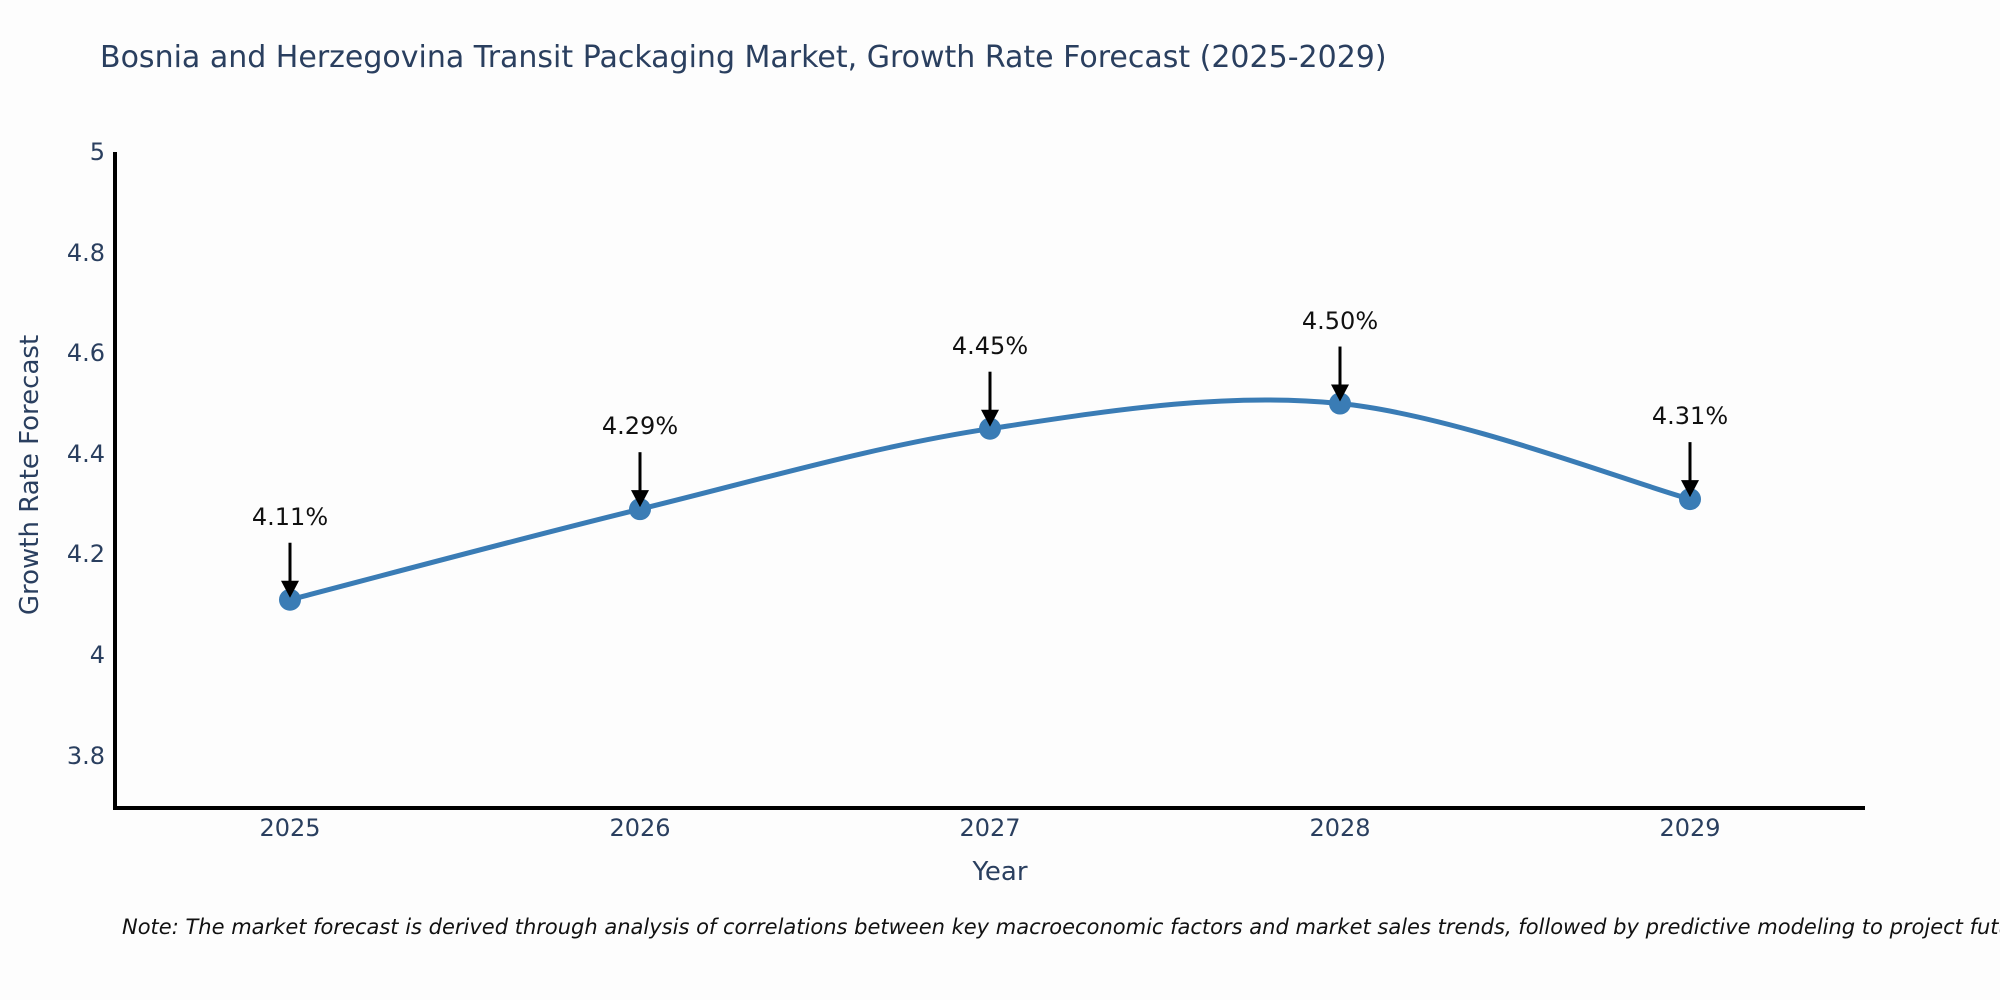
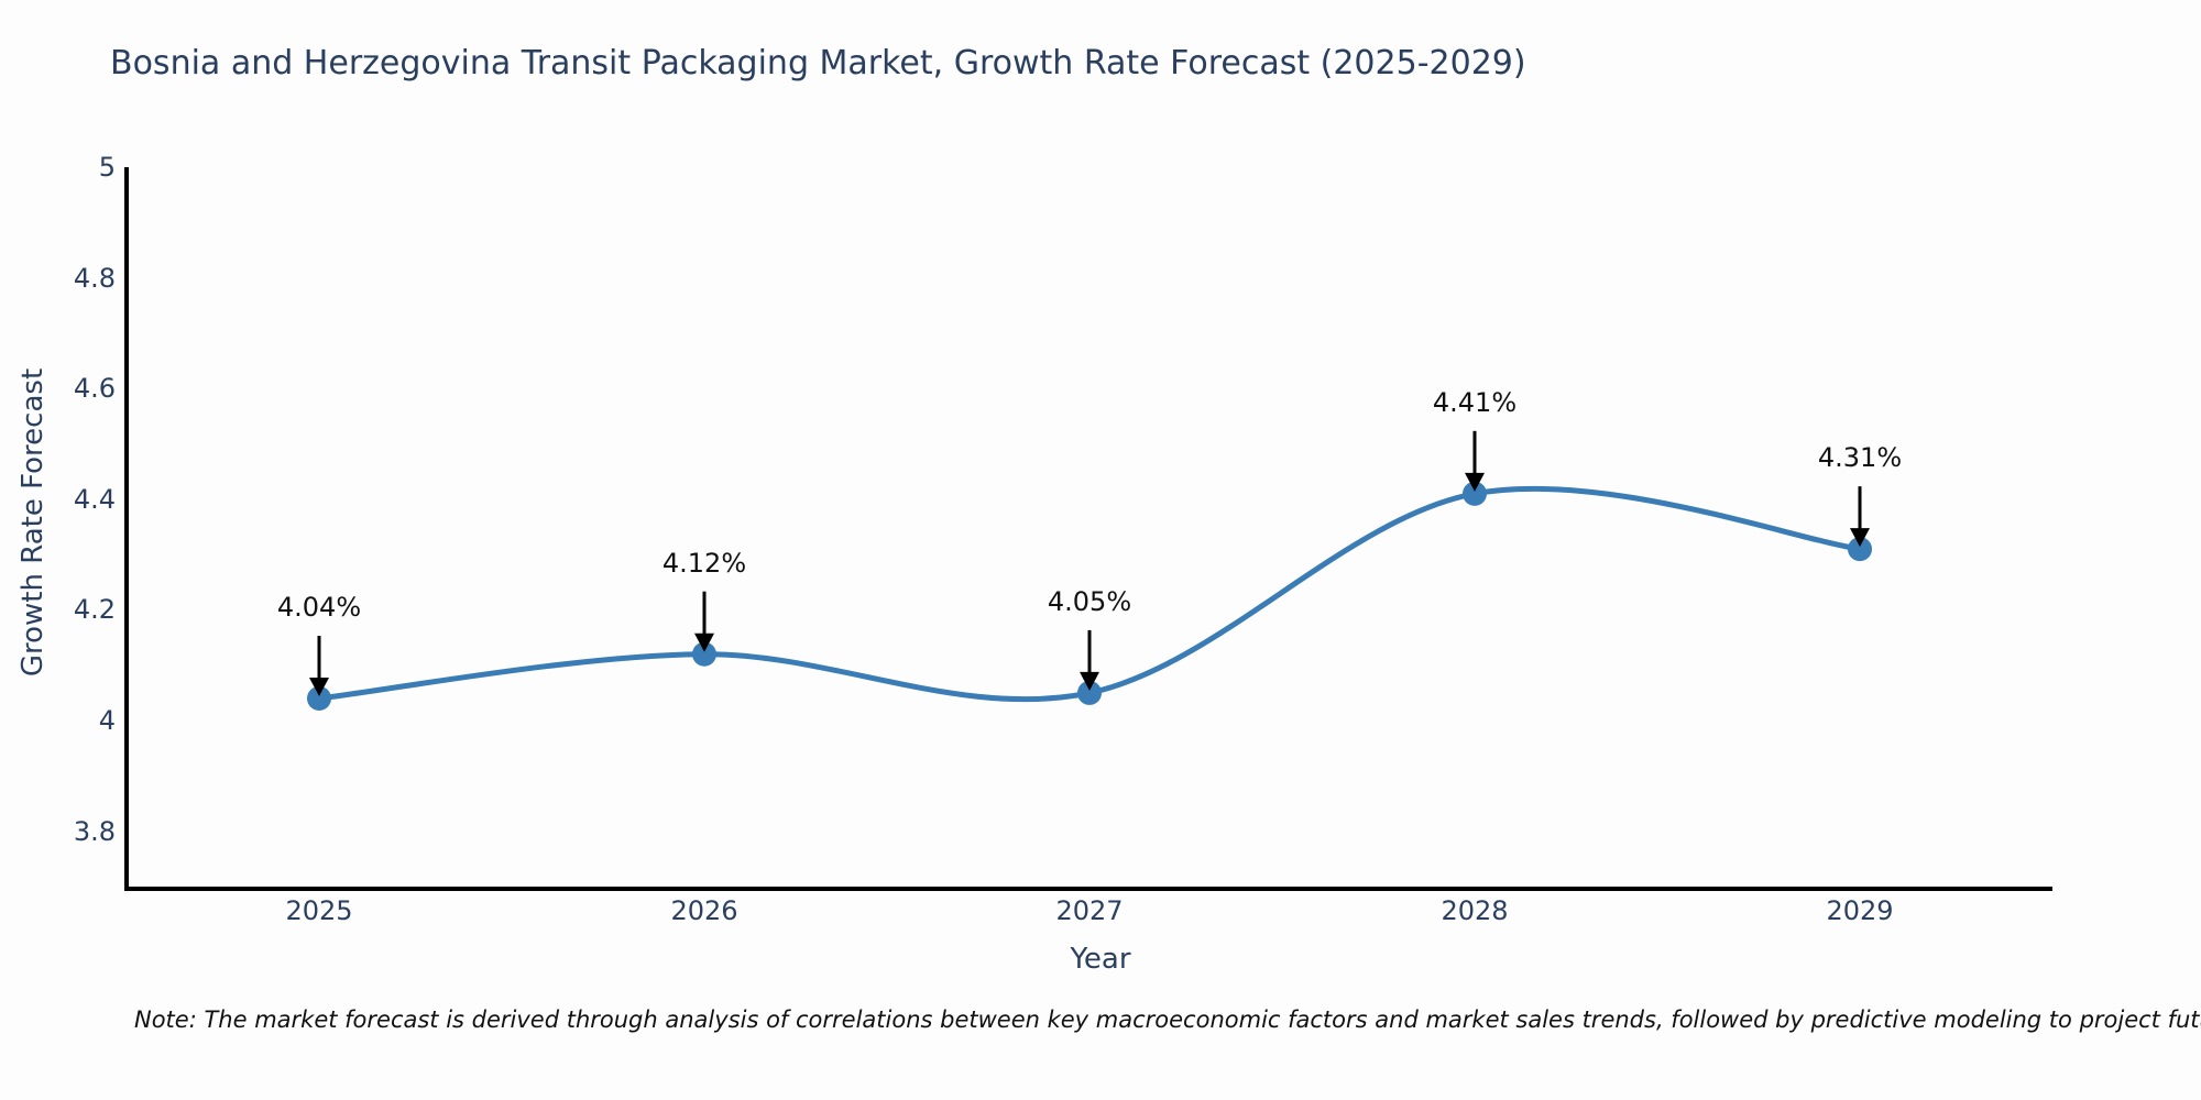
2025: 4.11% -> 4.04%
2026: 4.29% -> 4.12%
2027: 4.45% -> 4.05%
2028: 4.50% -> 4.41%
